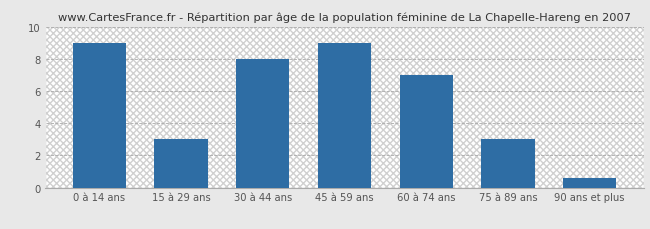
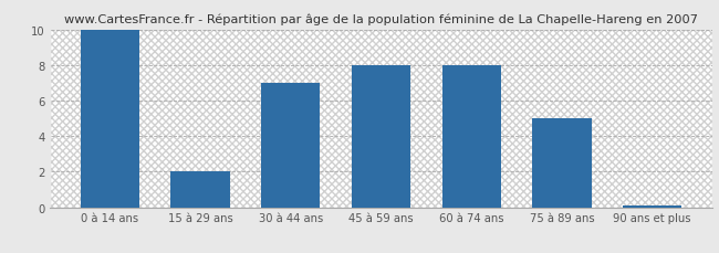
0 à 14 ans: 9.0 -> 10.0
15 à 29 ans: 3.0 -> 2.0
30 à 44 ans: 8.0 -> 7.0
45 à 59 ans: 9.0 -> 8.0
60 à 74 ans: 7.0 -> 8.0
75 à 89 ans: 3.0 -> 5.0
90 ans et plus: 0.6 -> 0.1
